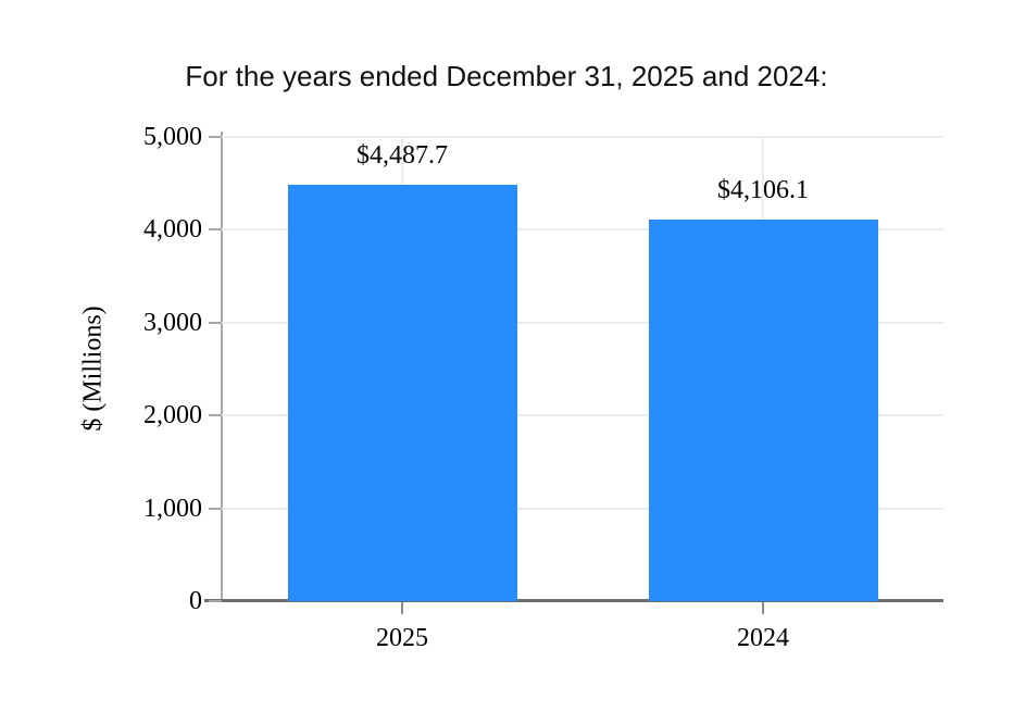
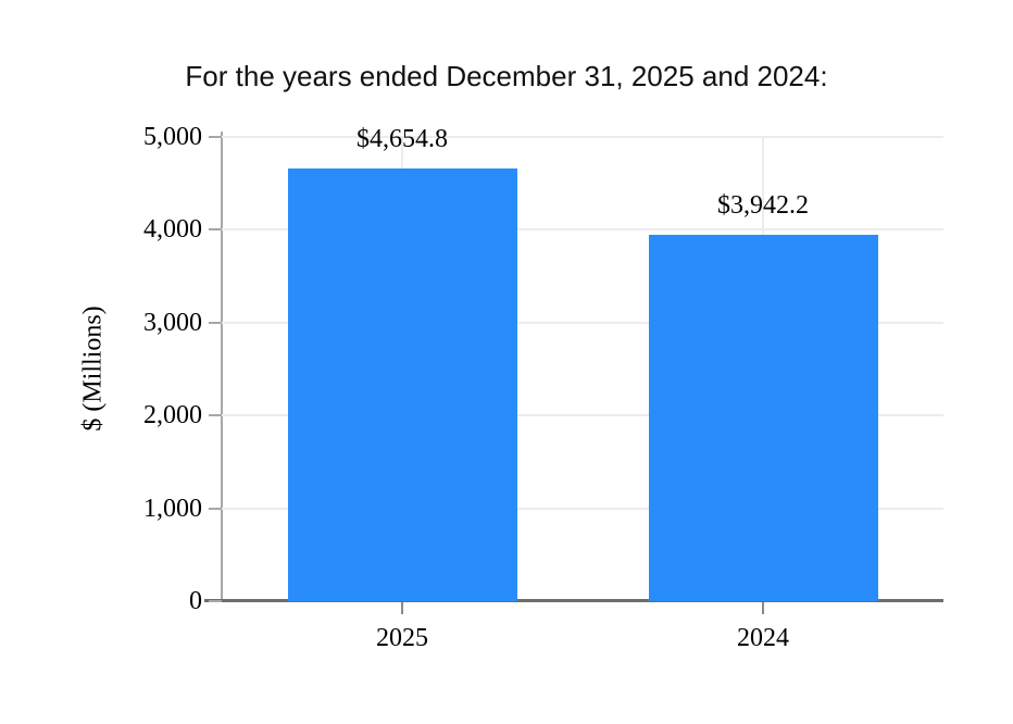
2025: $4,487.7 -> $4,654.8
2024: $4,106.1 -> $3,942.2
